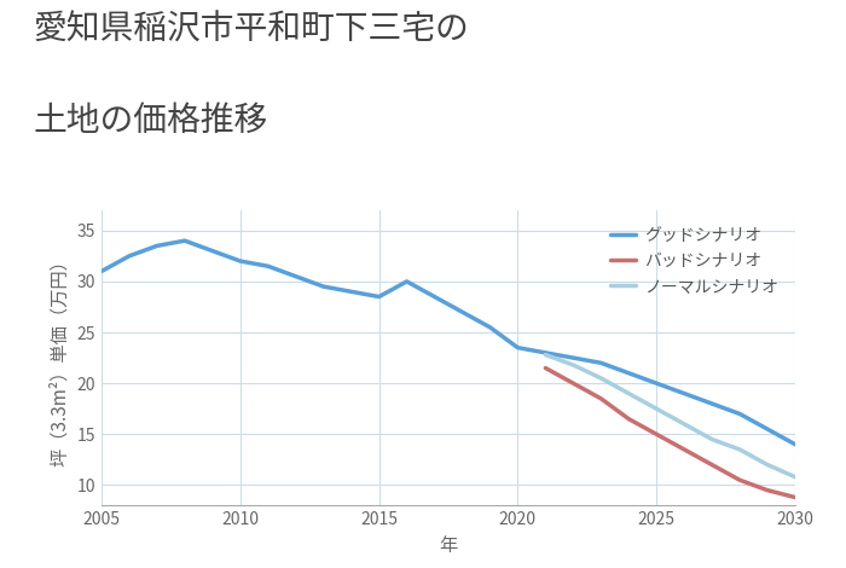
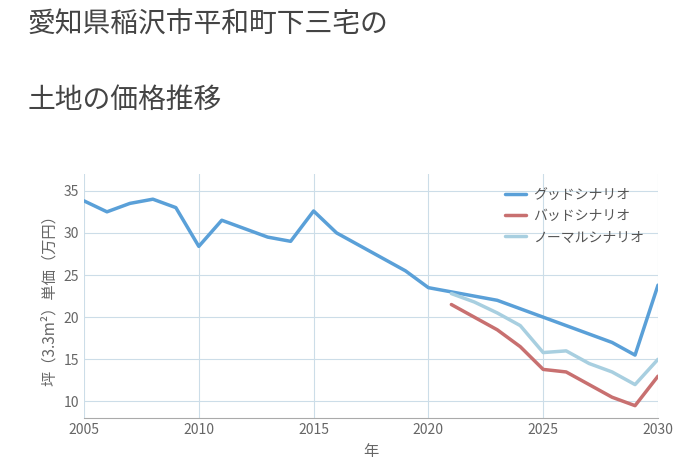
グッドシナリオ/2005: 31.0 -> 33.8
グッドシナリオ/2010: 32.0 -> 28.4
グッドシナリオ/2015: 28.5 -> 32.6
バッドシナリオ/2025: 15.0 -> 13.8
ノーマルシナリオ/2025: 17.5 -> 15.8
グッドシナリオ/2030: 14.0 -> 23.8
バッドシナリオ/2030: 8.8 -> 13.0
ノーマルシナリオ/2030: 10.8 -> 15.0
